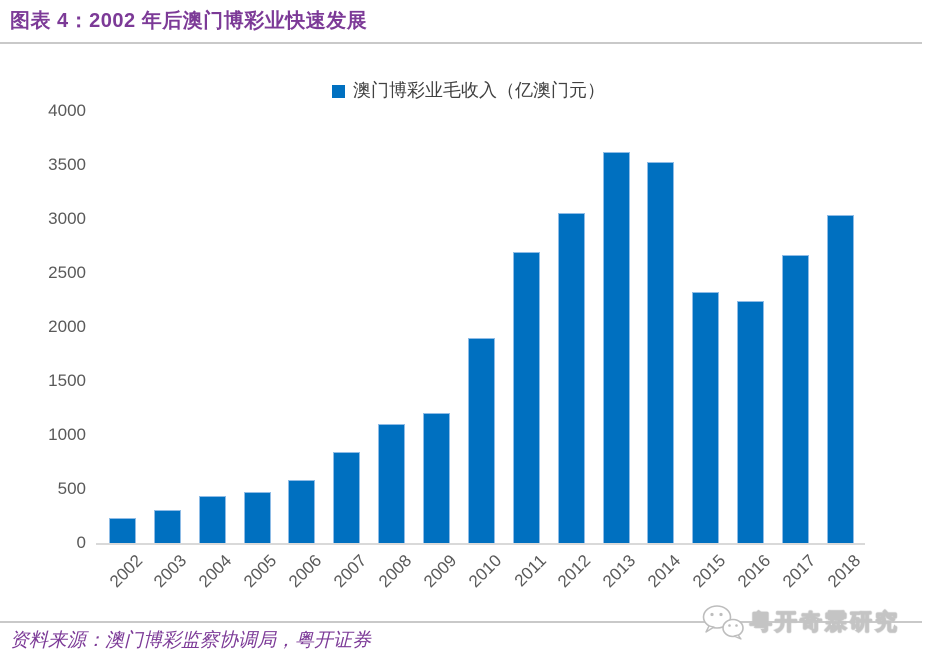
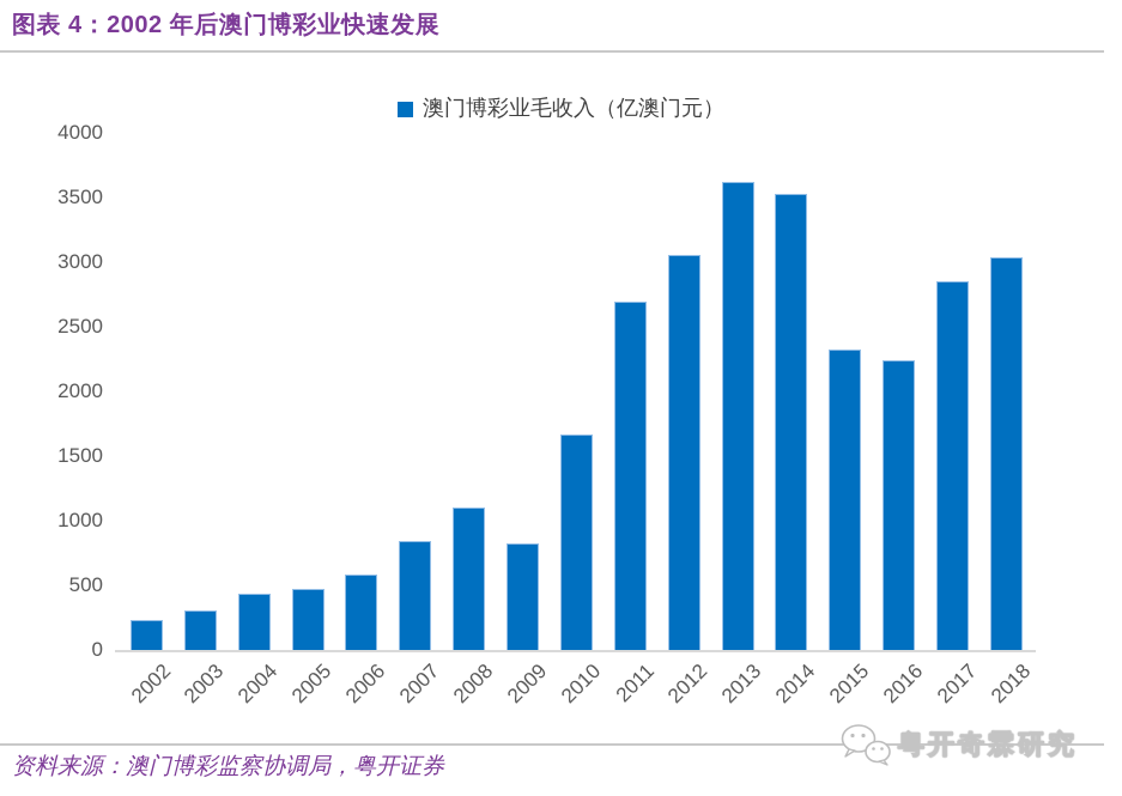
2009: 1200 -> 820
2010: 1900 -> 1670
2017: 2670 -> 2850
